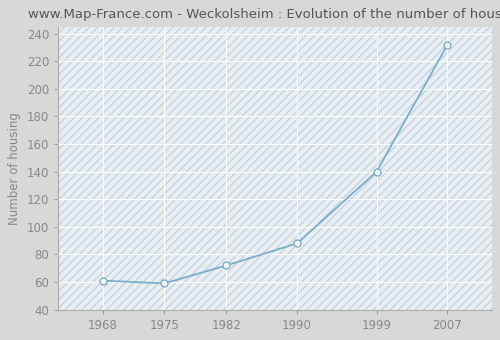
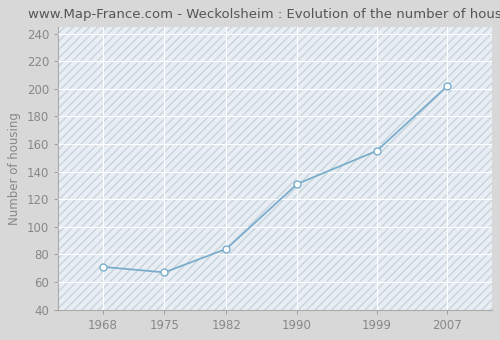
1968: 61 -> 71
1975: 59 -> 67
1982: 72 -> 84
1990: 88 -> 131
1999: 140 -> 155
2007: 232 -> 202
